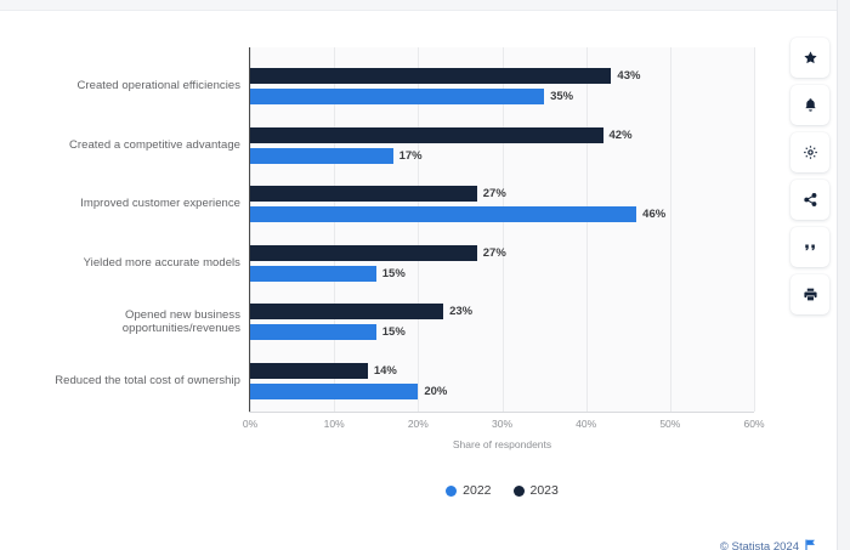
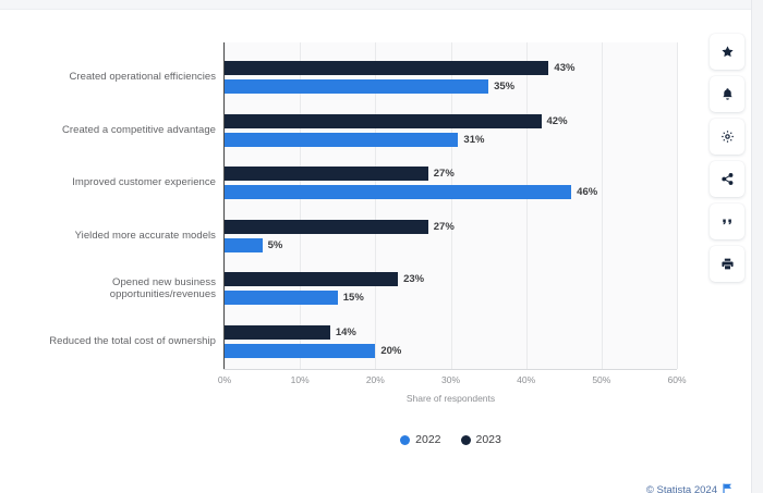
2022/Created a competitive advantage: 17% -> 31%
2022/Yielded more accurate models: 15% -> 5%
